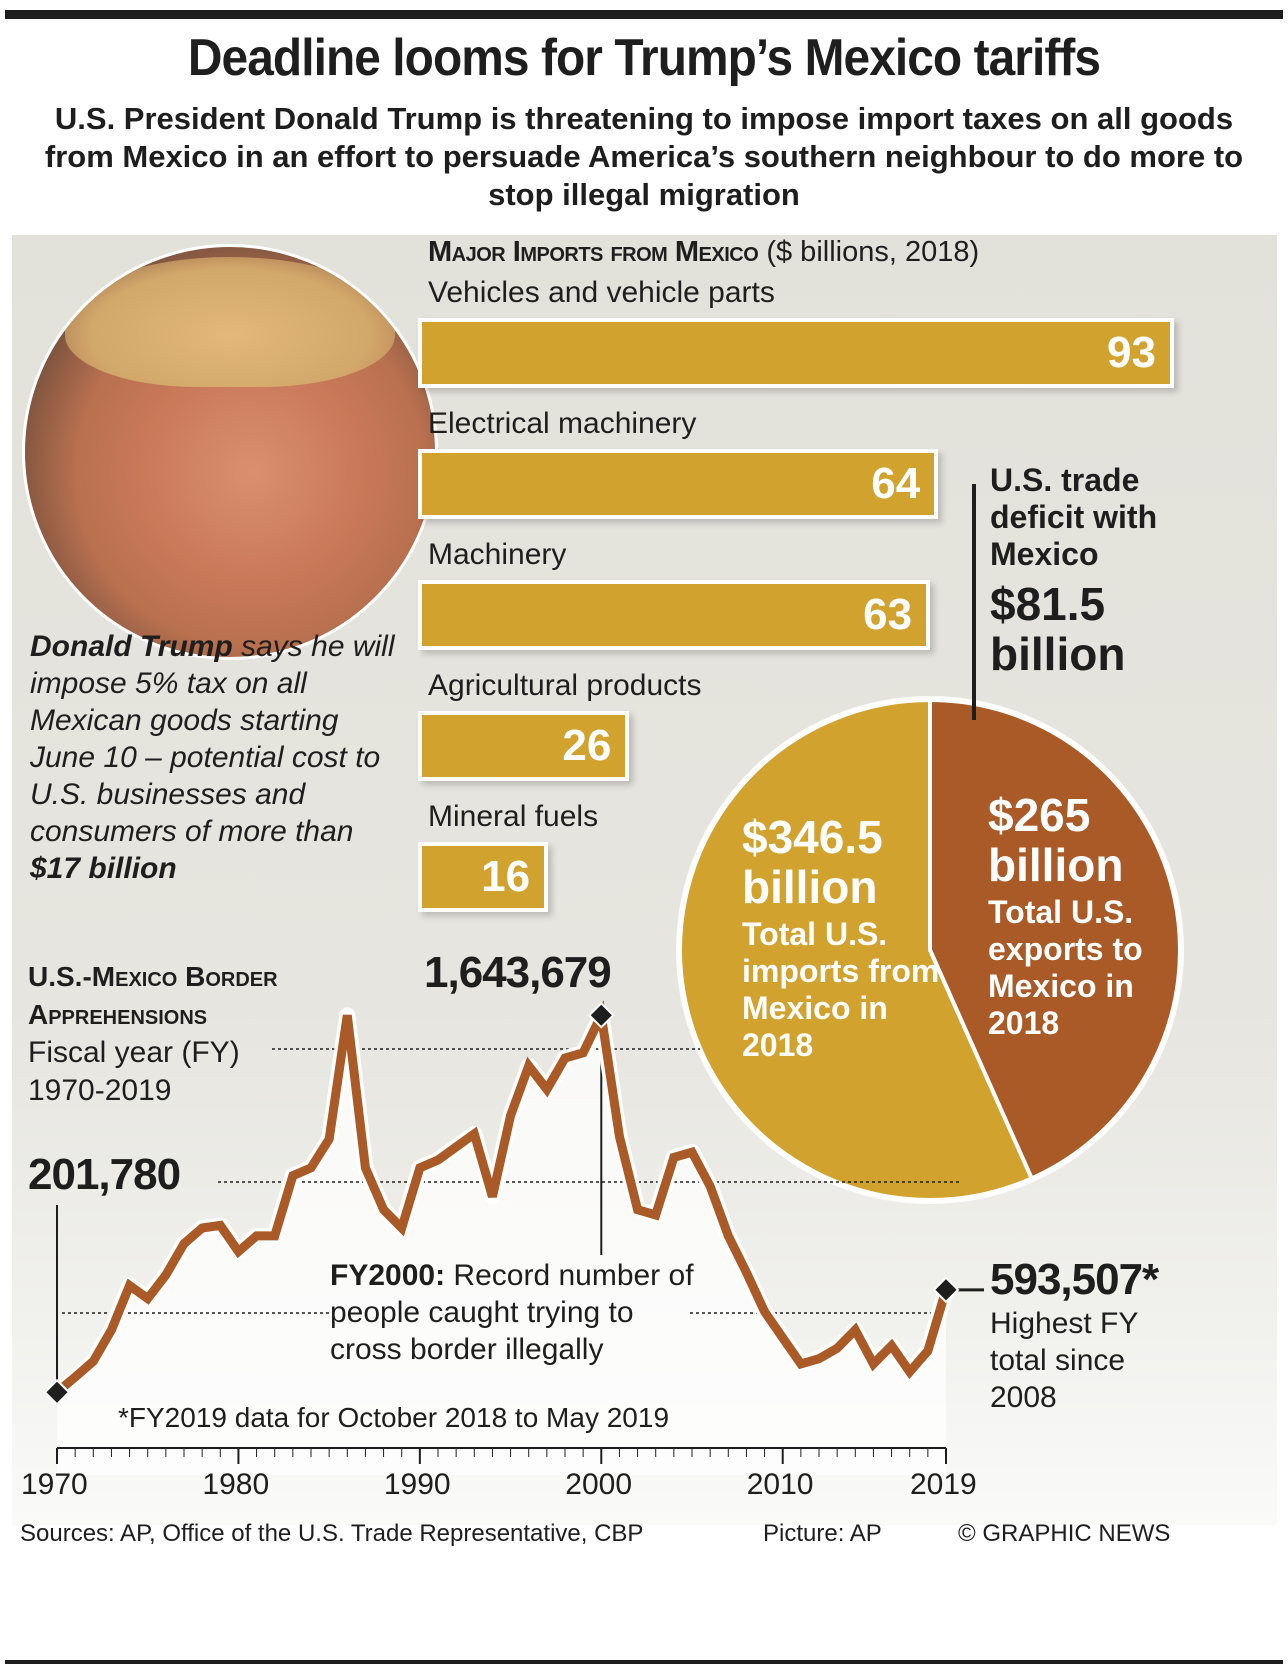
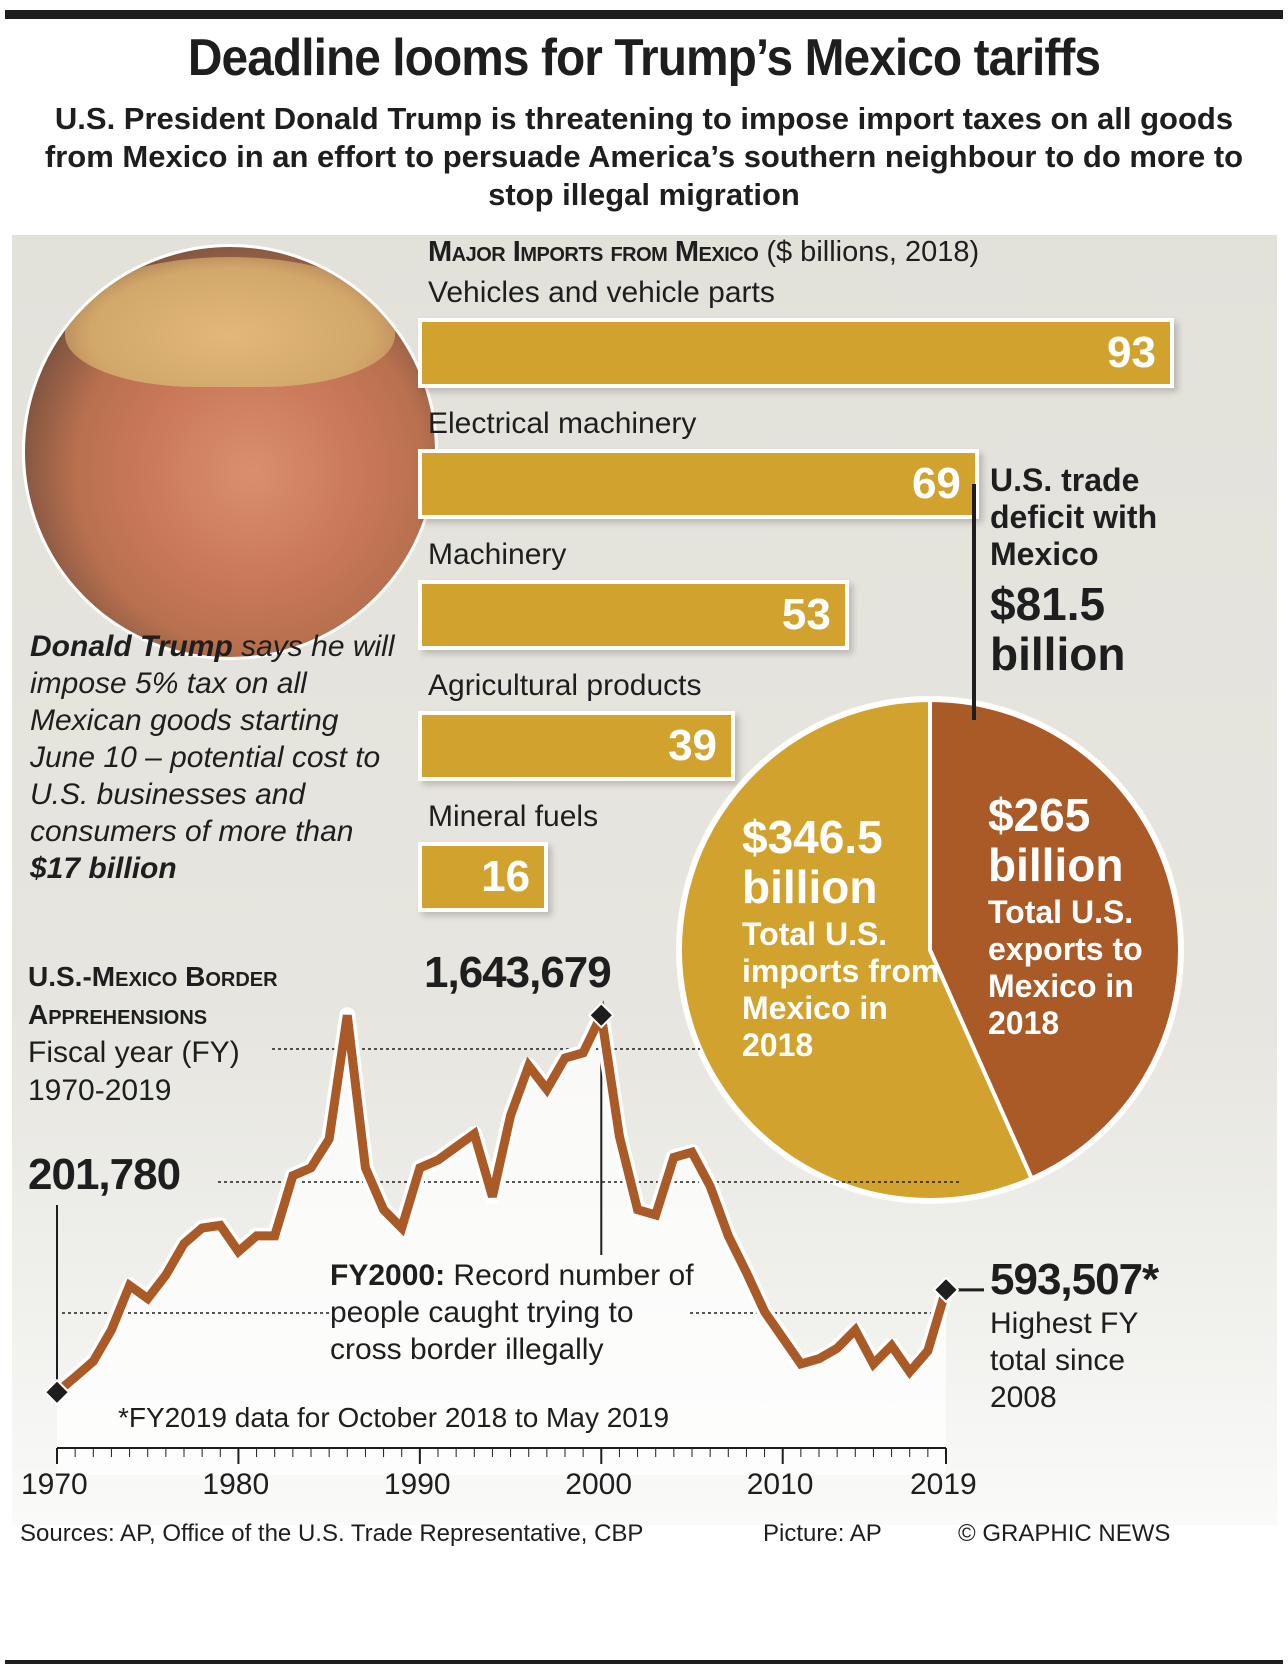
Major Imports from Mexico/Electrical machinery: 64 -> 69
Major Imports from Mexico/Machinery: 63 -> 53
Major Imports from Mexico/Agricultural products: 26 -> 39
